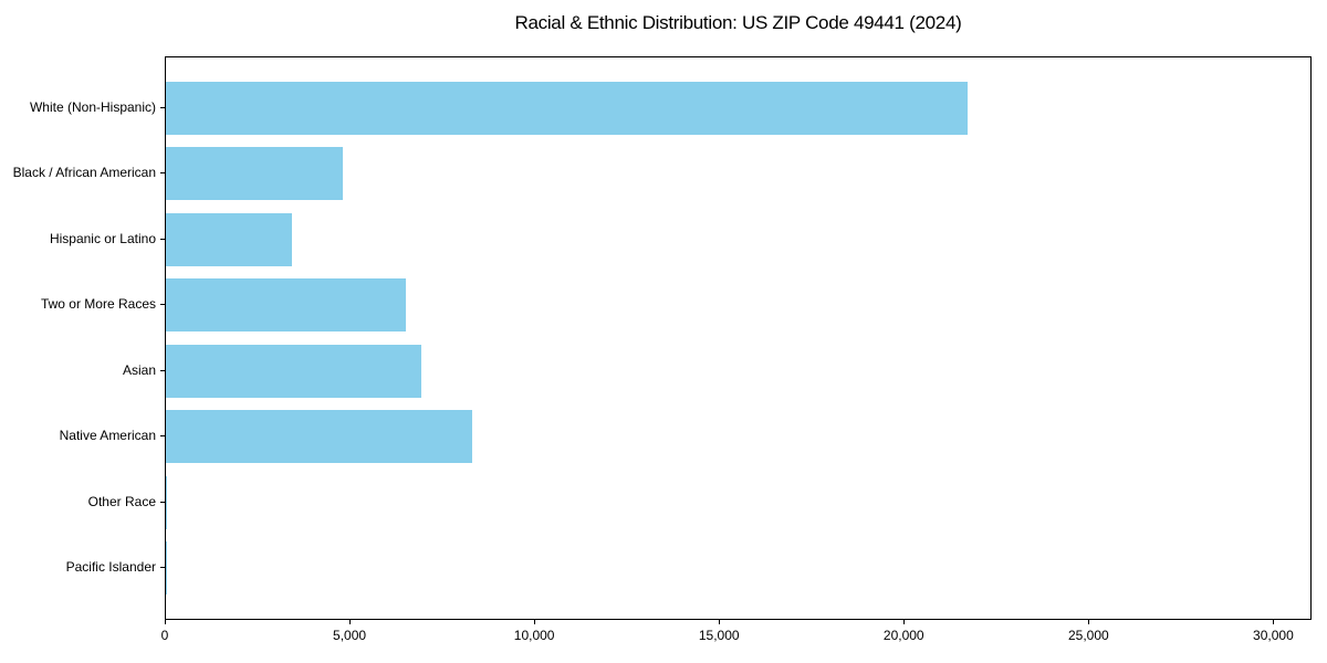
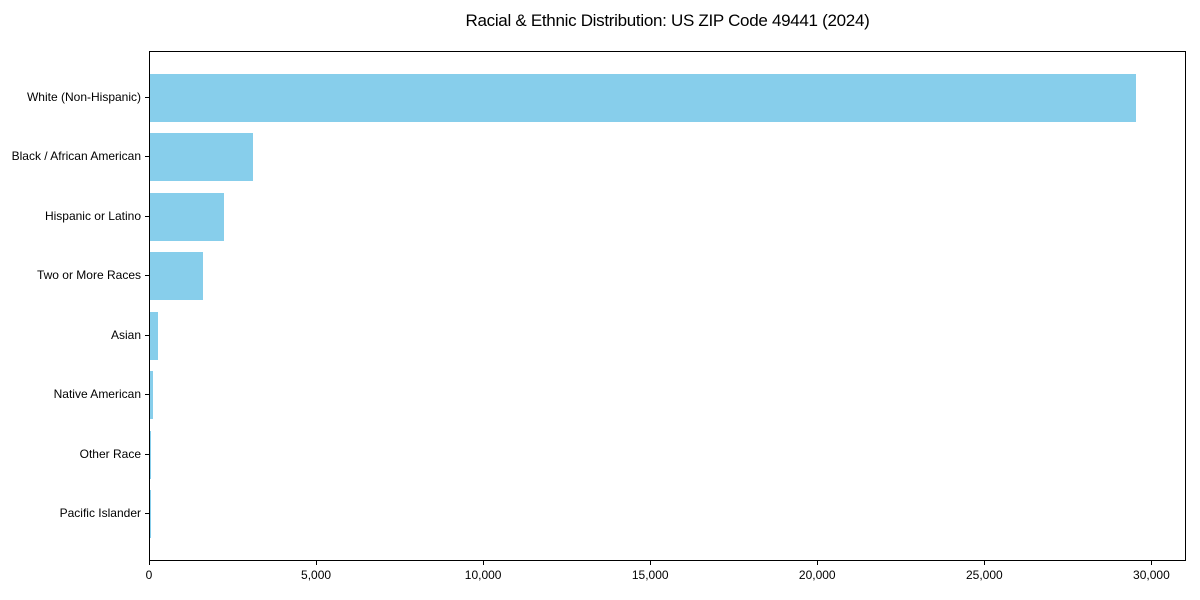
White (Non-Hispanic): 21700 -> 29500
Black / African American: 4800 -> 3100
Hispanic or Latino: 3400 -> 2200
Two or More Races: 6500 -> 1600
Asian: 6900 -> 200
Native American: 8300 -> 100
